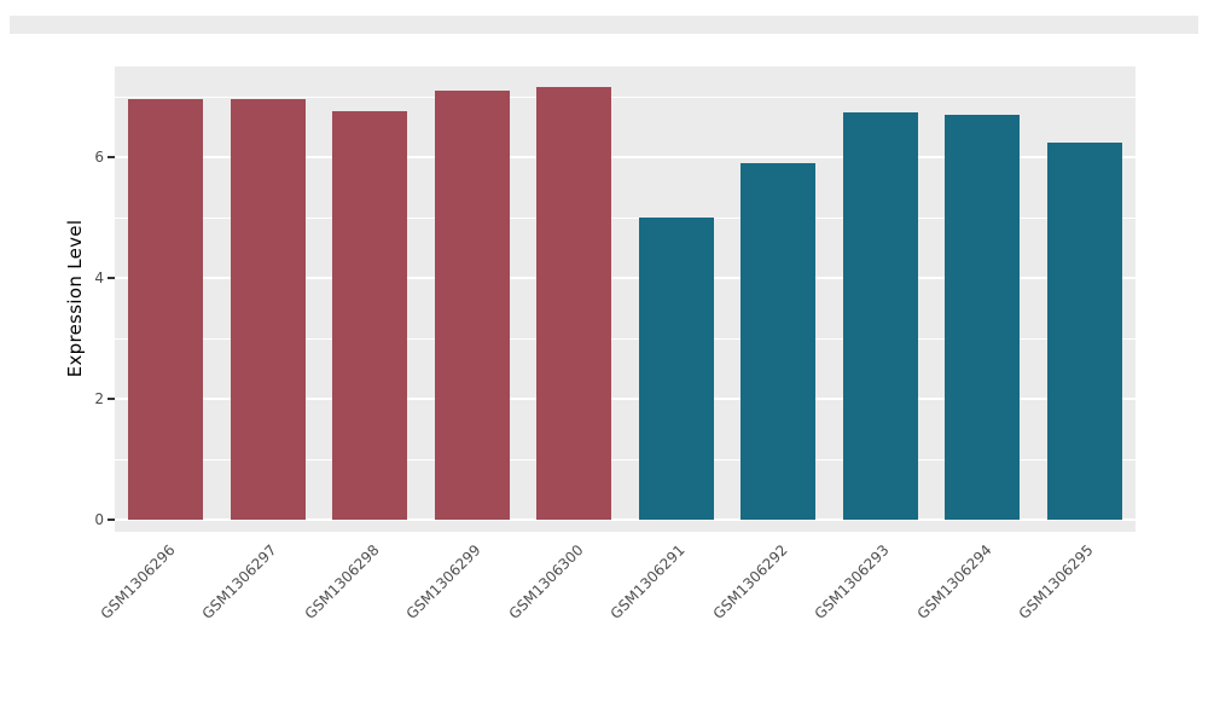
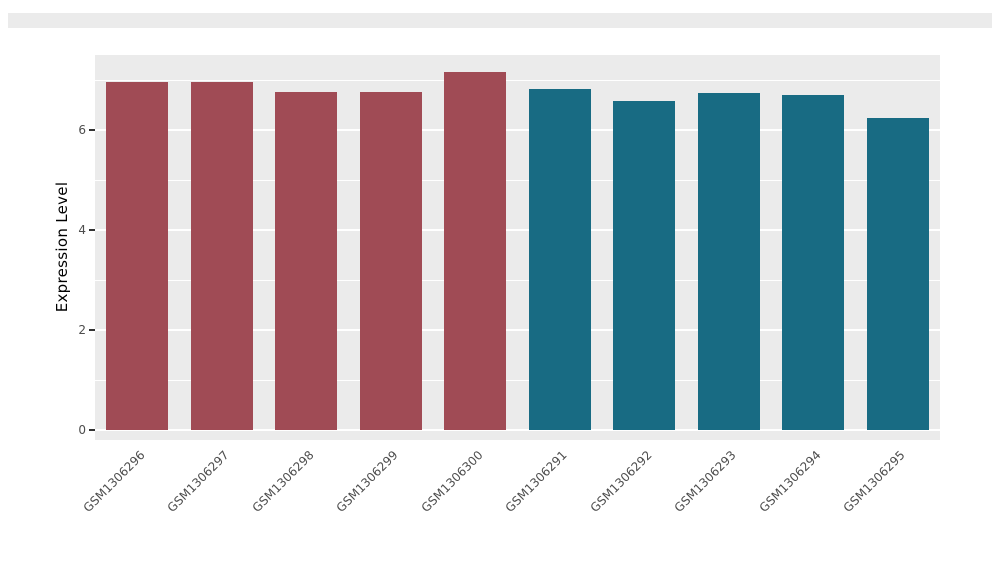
GSM1306299: 7.1 -> 6.8
GSM1306291: 5.0 -> 6.8
GSM1306292: 5.9 -> 6.6
